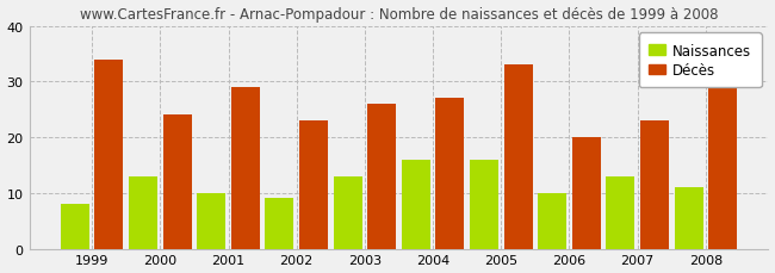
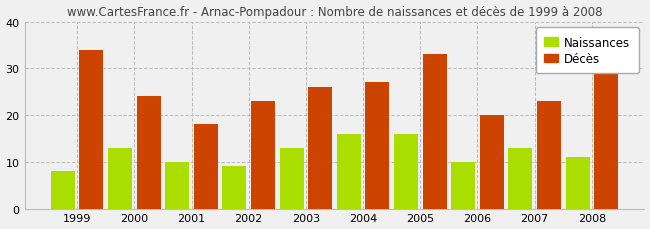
Décès/2001: 29 -> 18
